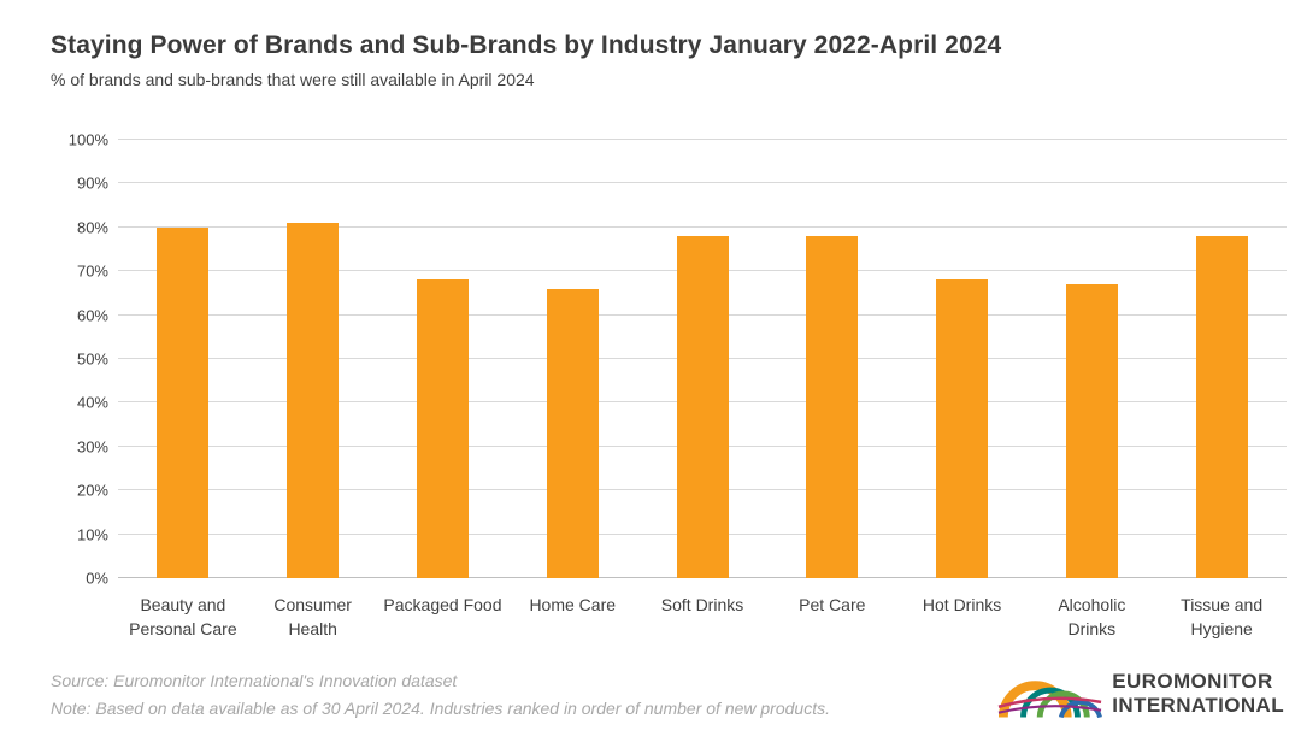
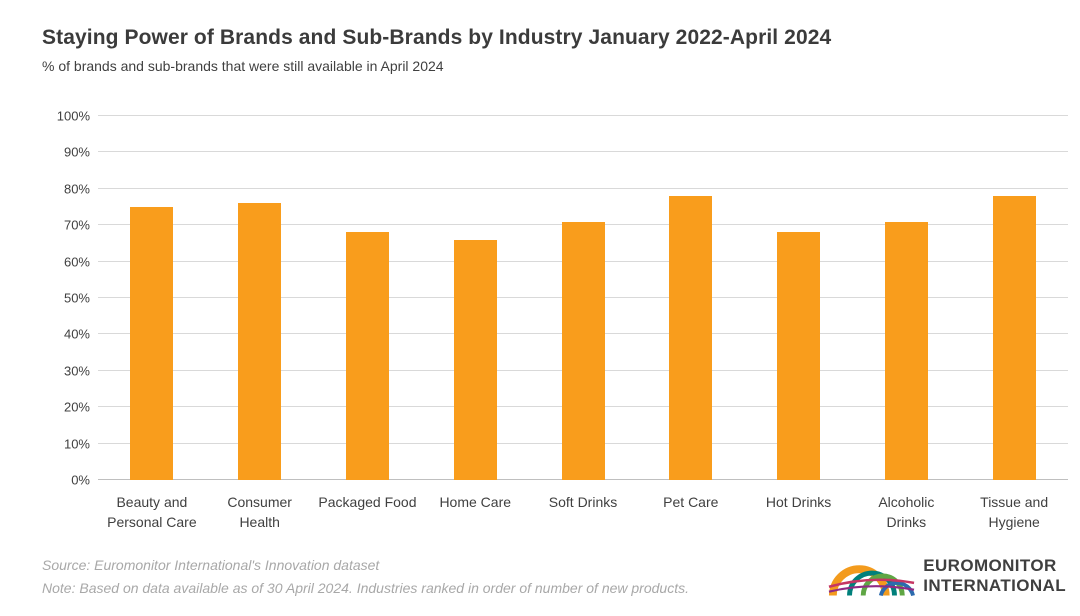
Beauty and Personal Care: 80% -> 75%
Consumer Health: 81% -> 76%
Soft Drinks: 78% -> 71%
Alcoholic Drinks: 67% -> 71%
